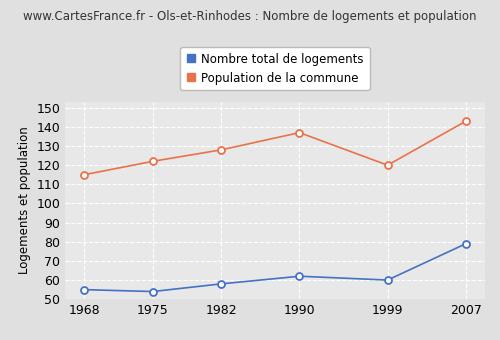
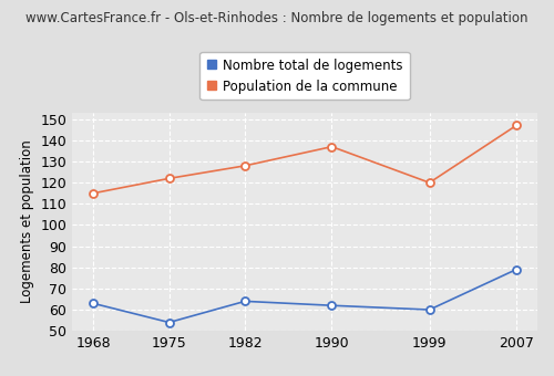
Nombre total de logements/1968: 55 -> 63
Nombre total de logements/1982: 58 -> 64
Population de la commune/2007: 143 -> 147
